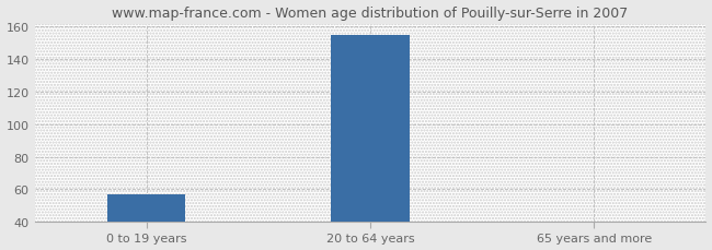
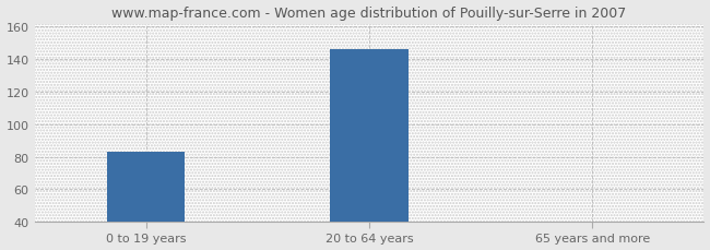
0 to 19 years: 57 -> 83
20 to 64 years: 155 -> 146
